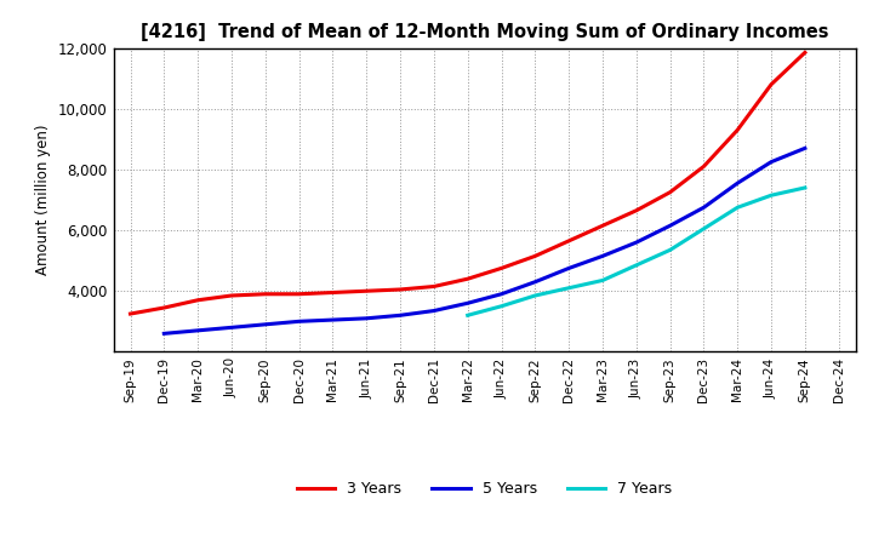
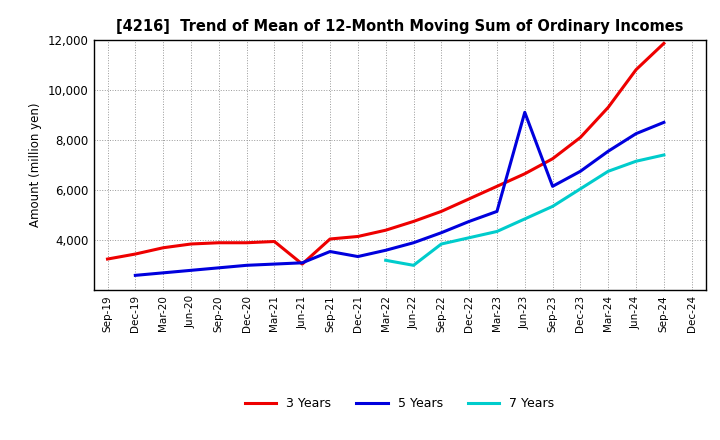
3 Years/Jun-21: 4,000 -> 3,050
5 Years/Sep-21: 3,200 -> 3,550
7 Years/Jun-22: 3,500 -> 3,000
5 Years/Jun-23: 5,600 -> 9,100
